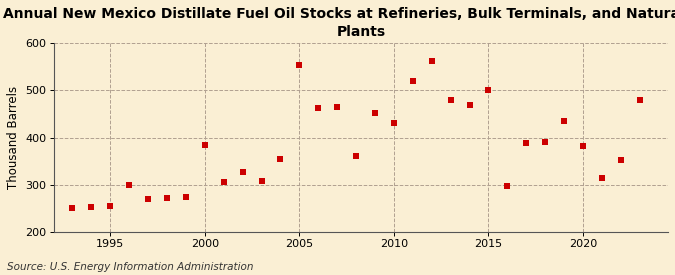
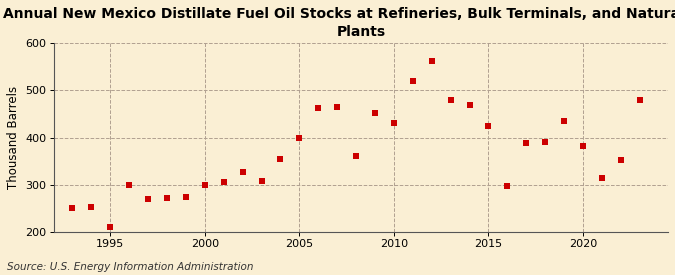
1995: 255 -> 210
2000: 385 -> 300
2005: 555 -> 400
2015: 500 -> 425
